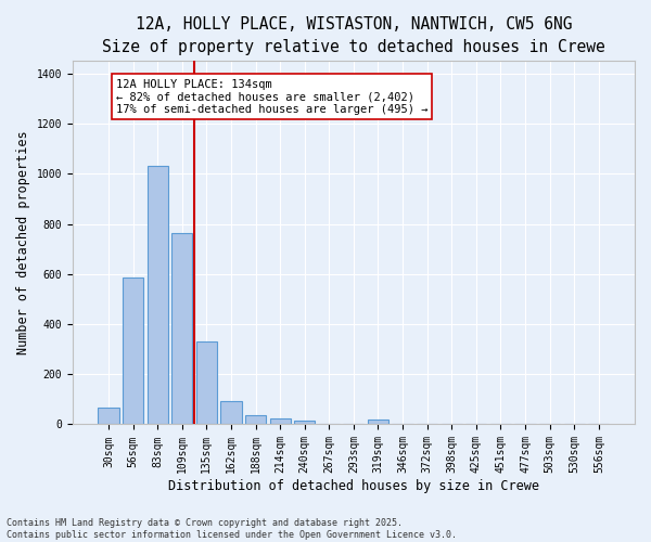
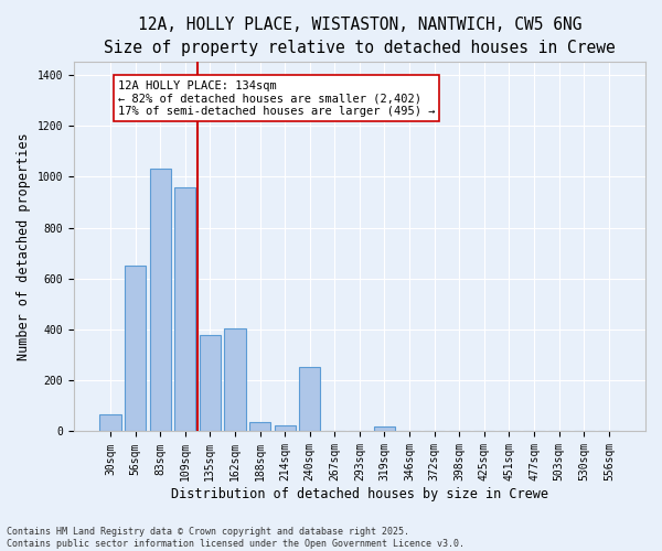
56sqm: 585 -> 650
109sqm: 765 -> 960
135sqm: 330 -> 380
162sqm: 95 -> 405
240sqm: 15 -> 255
